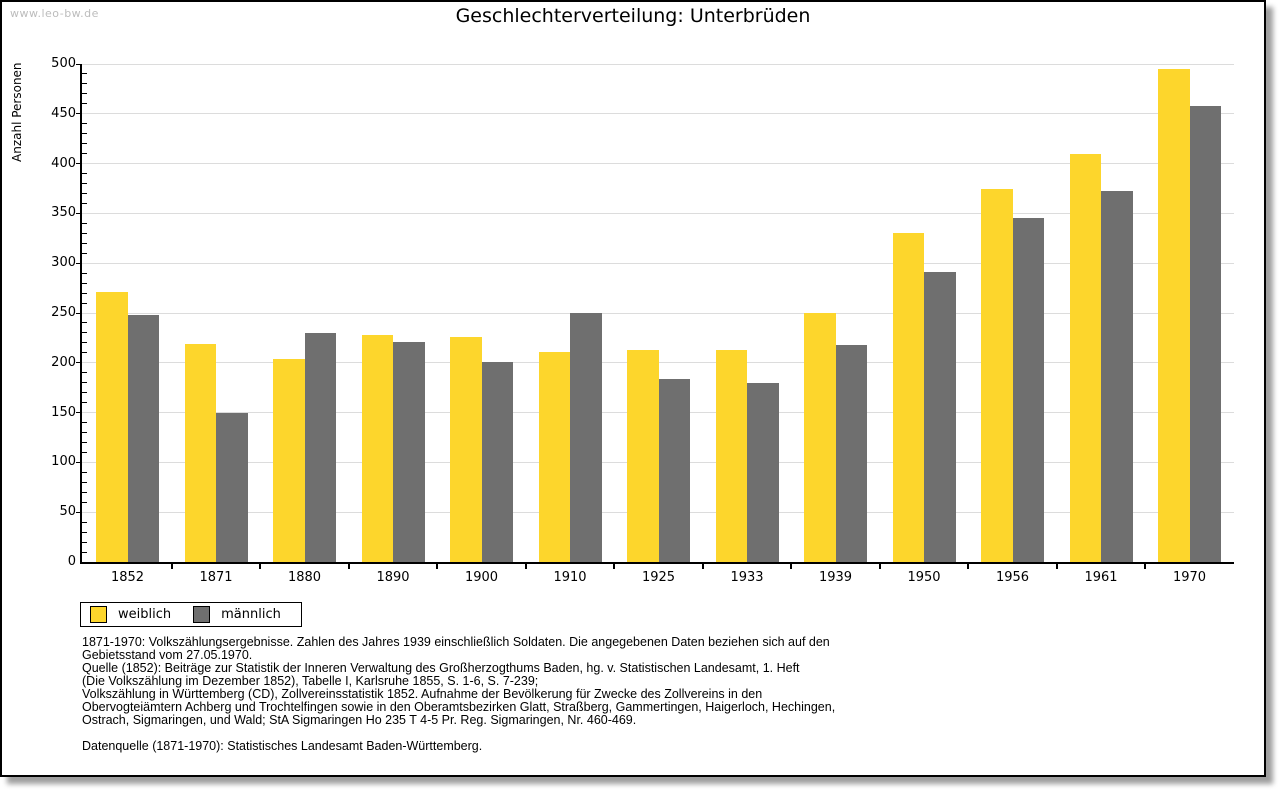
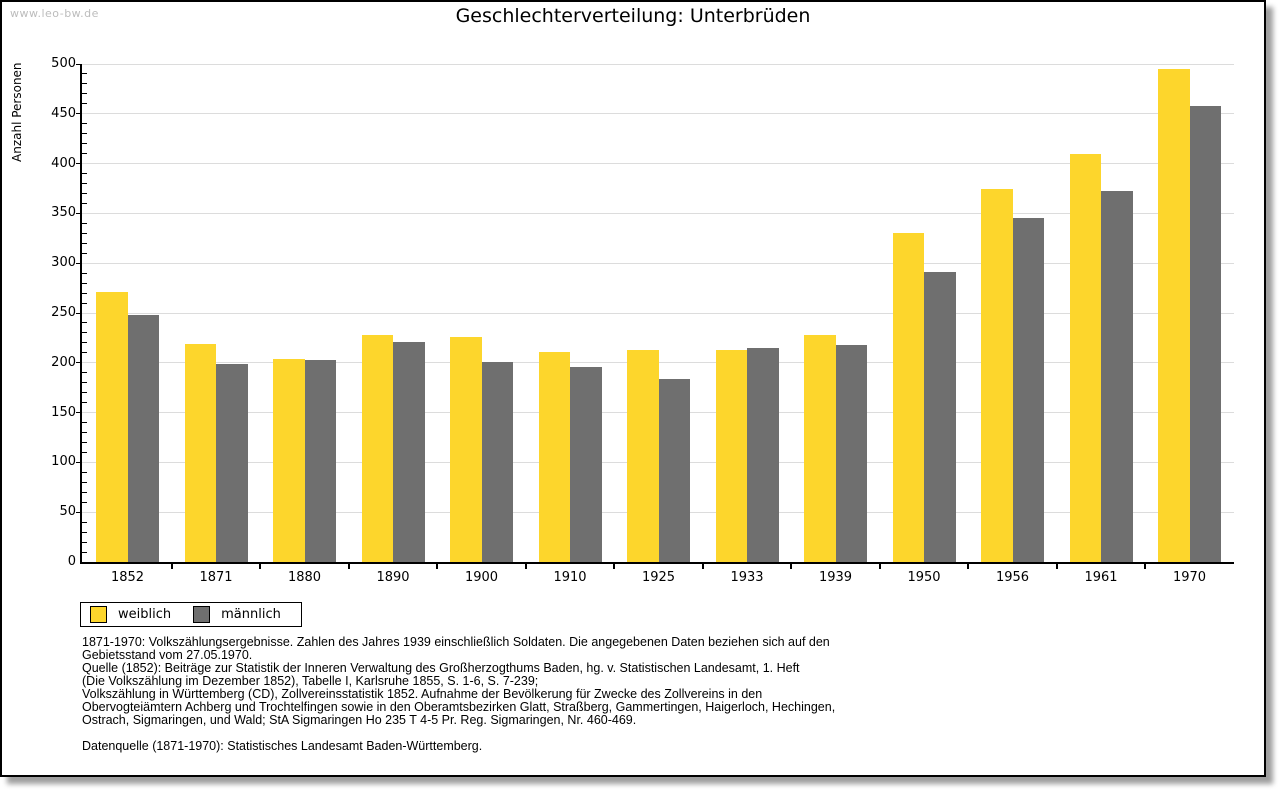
männlich/1871: 150 -> 200
männlich/1880: 230 -> 200
männlich/1910: 250 -> 200
männlich/1933: 180 -> 220
weiblich/1939: 250 -> 230
